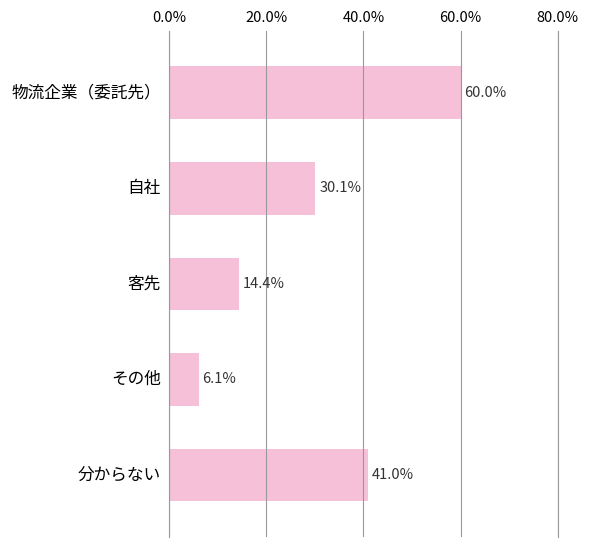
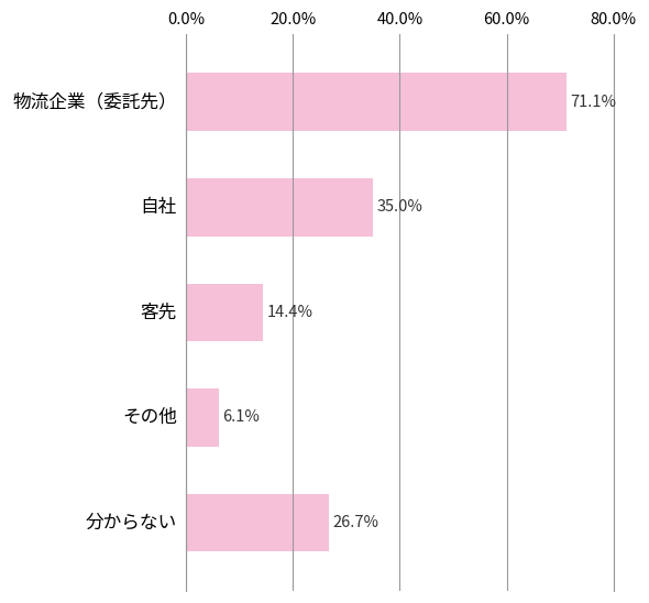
物流企業（委託先）: 60.0% -> 71.1%
自社: 30.1% -> 35.0%
分からない: 41.0% -> 26.7%
